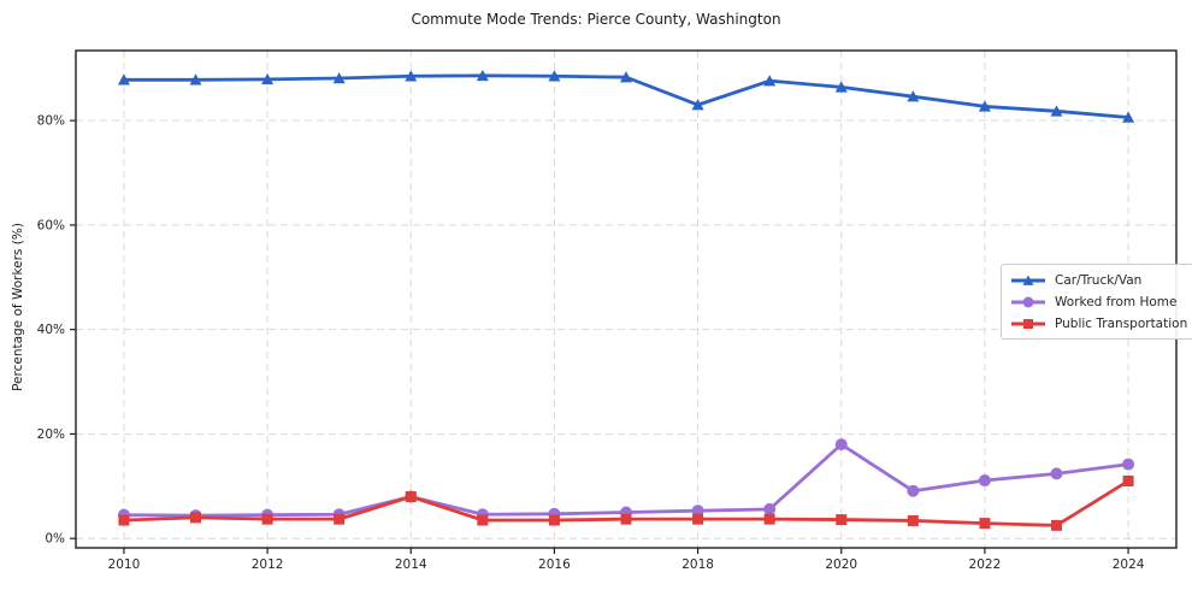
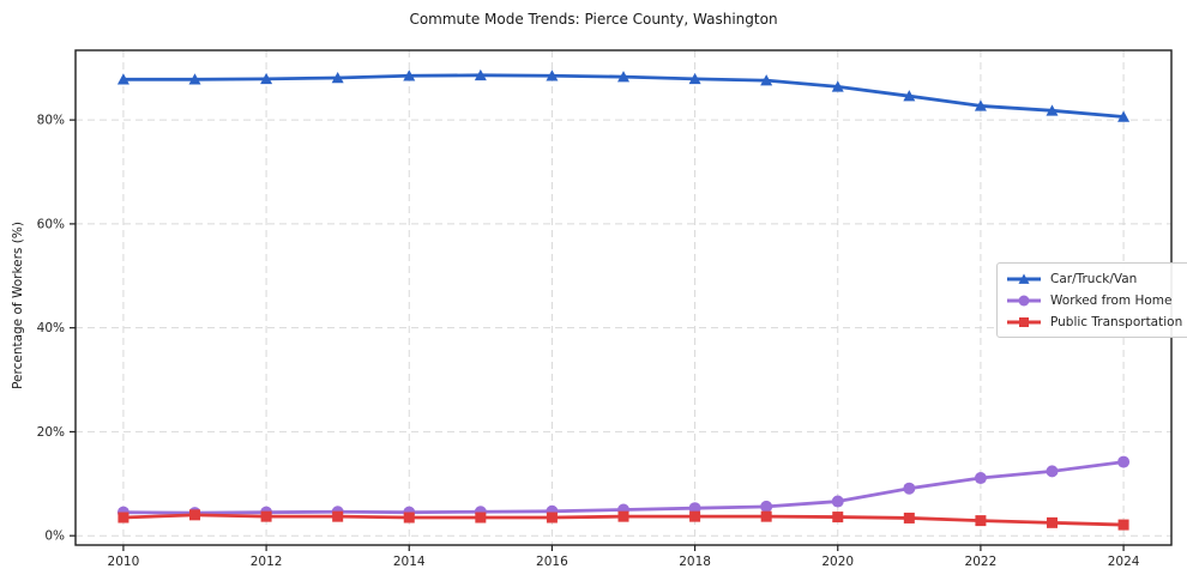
Worked from Home/2014: 8% -> 4%
Public Transportation/2014: 8% -> 4%
Car/Truck/Van/2018: 83% -> 88%
Worked from Home/2020: 18% -> 7%
Public Transportation/2024: 11% -> 2%
